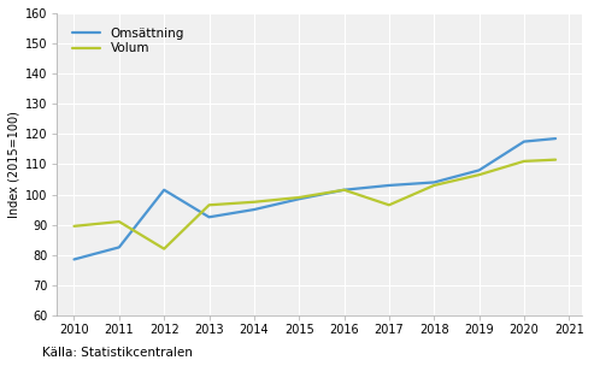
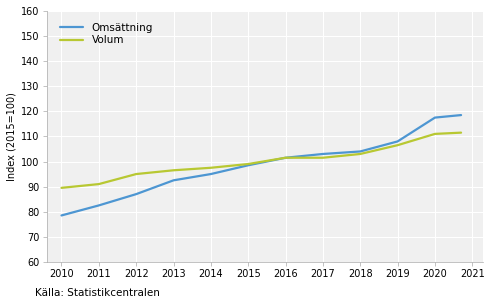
Omsättning/2012: 101.5 -> 87.0
Volum/2012: 82.0 -> 95.0
Volum/2017: 96.5 -> 101.5
